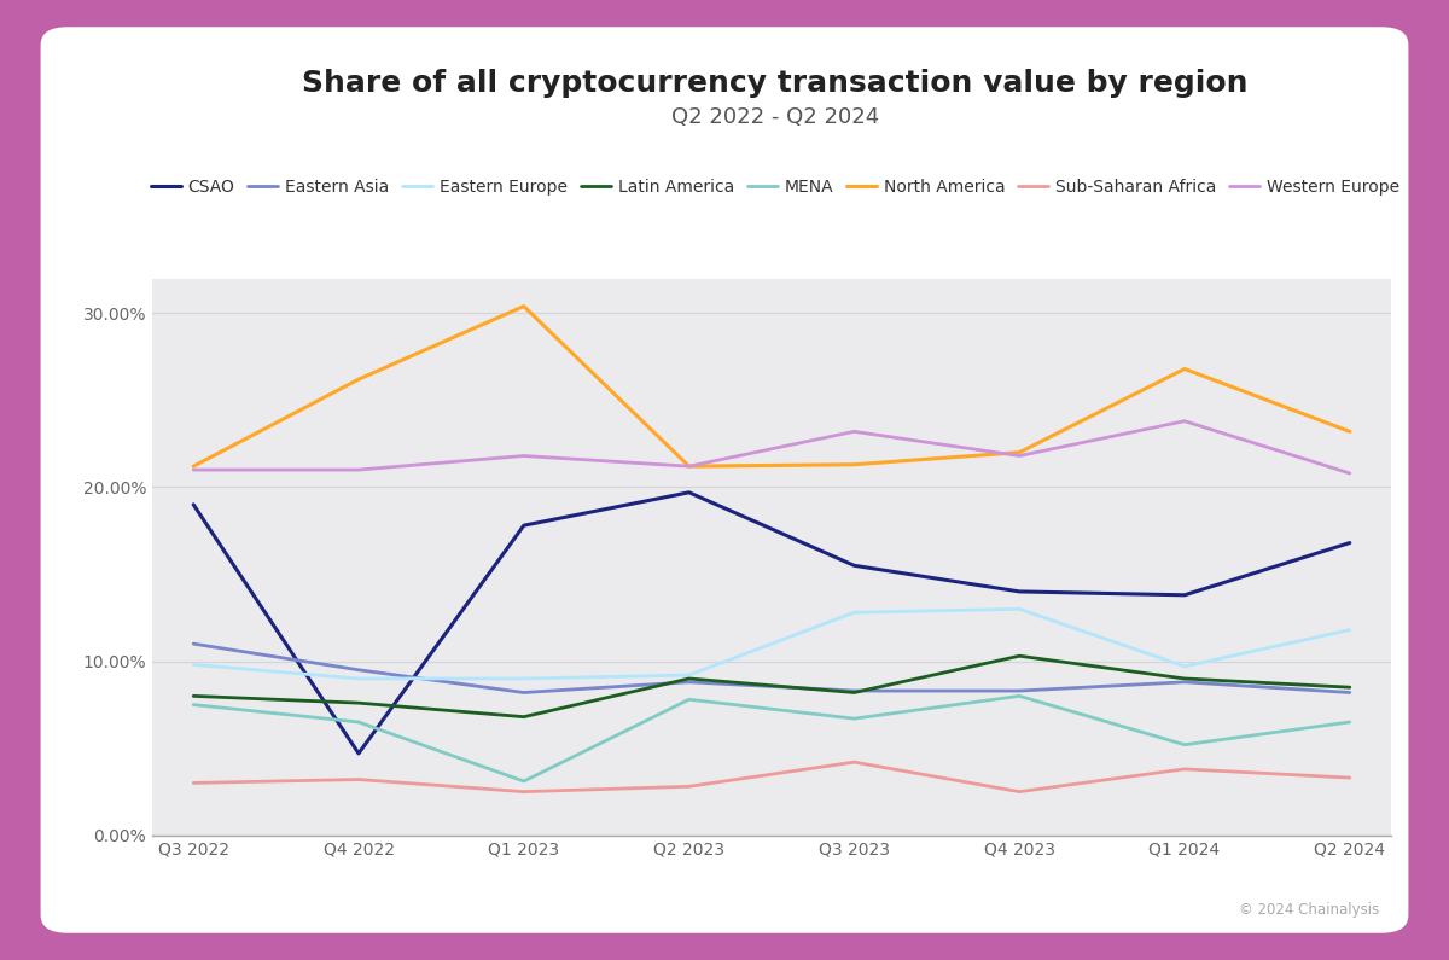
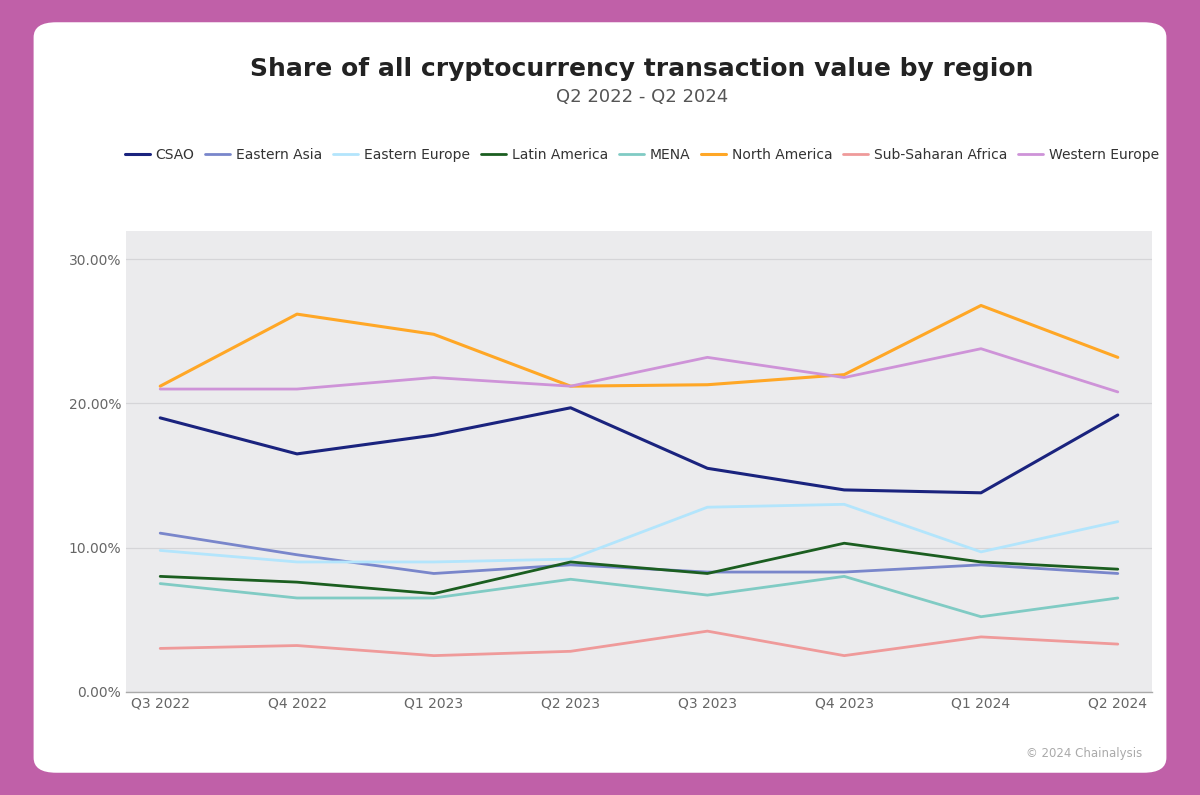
CSAO/Q4 2022: 4.7% -> 16.5%
MENA/Q1 2023: 3.1% -> 6.5%
North America/Q1 2023: 30.4% -> 24.8%
CSAO/Q2 2024: 16.8% -> 19.2%
